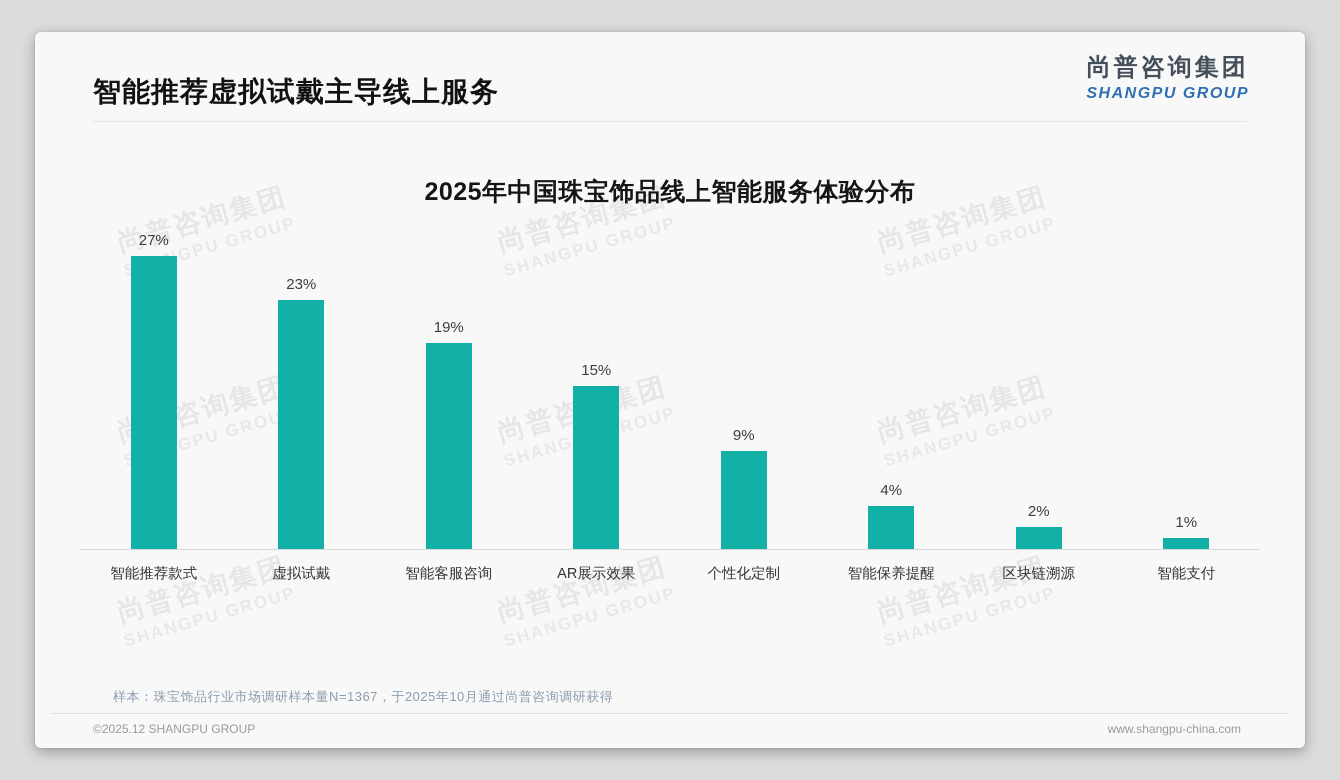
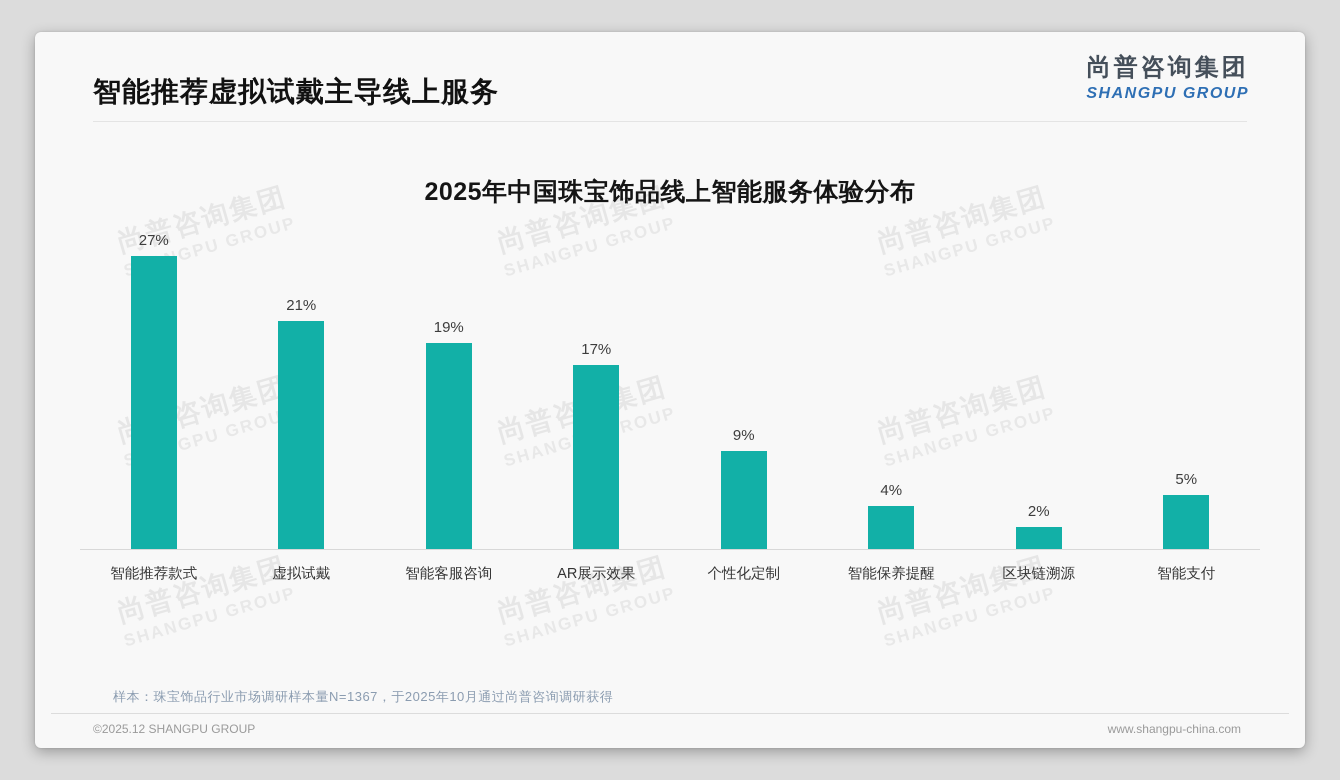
虚拟试戴: 23% -> 21%
AR展示效果: 15% -> 17%
智能支付: 1% -> 5%
